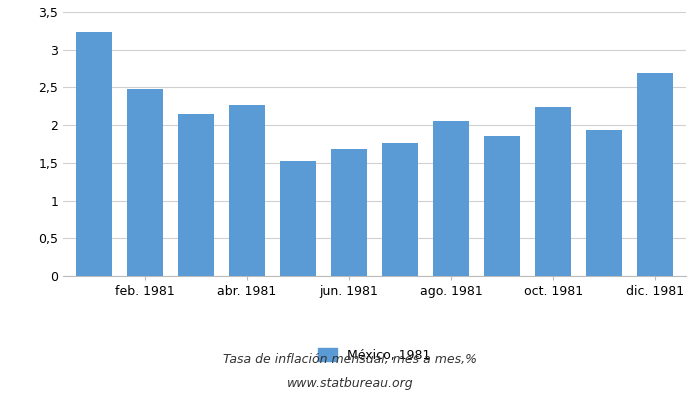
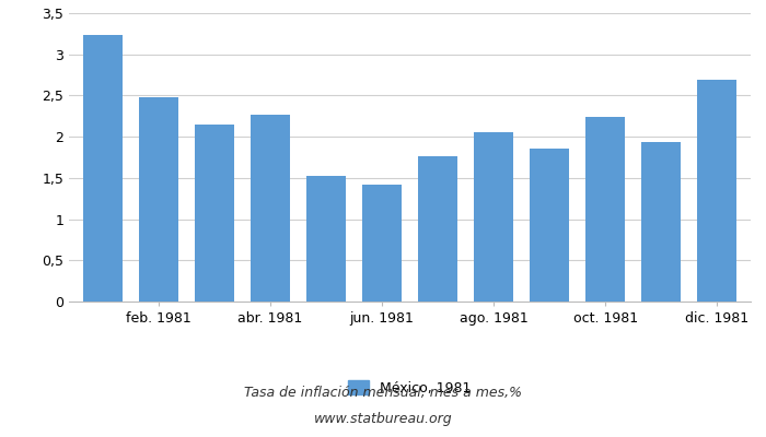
jun. 1981: 1,68 -> 1,42
